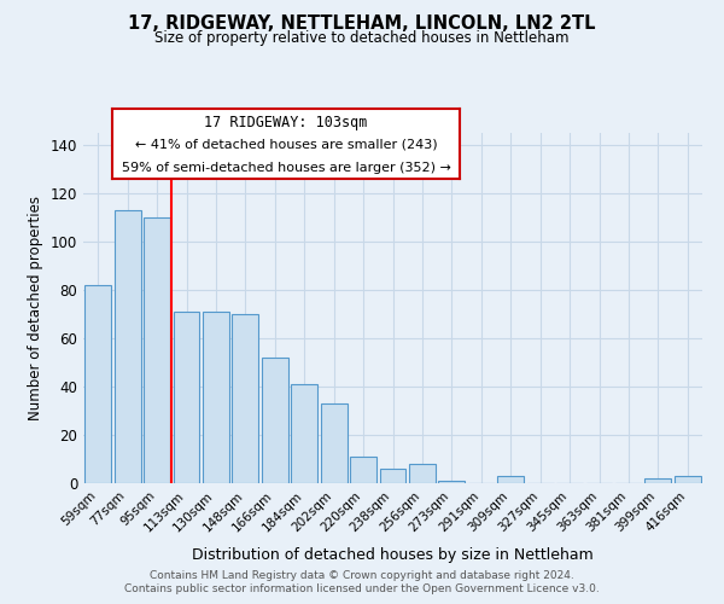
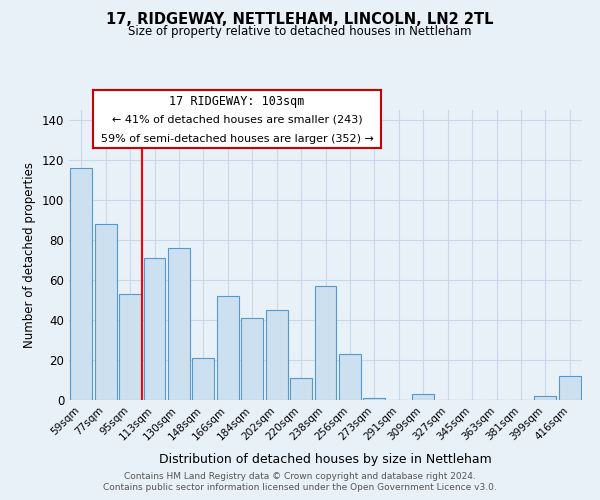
59sqm: 82 -> 116
77sqm: 113 -> 88
95sqm: 110 -> 53
130sqm: 71 -> 76
148sqm: 70 -> 21
202sqm: 33 -> 45
238sqm: 6 -> 57
256sqm: 8 -> 23
416sqm: 3 -> 12
